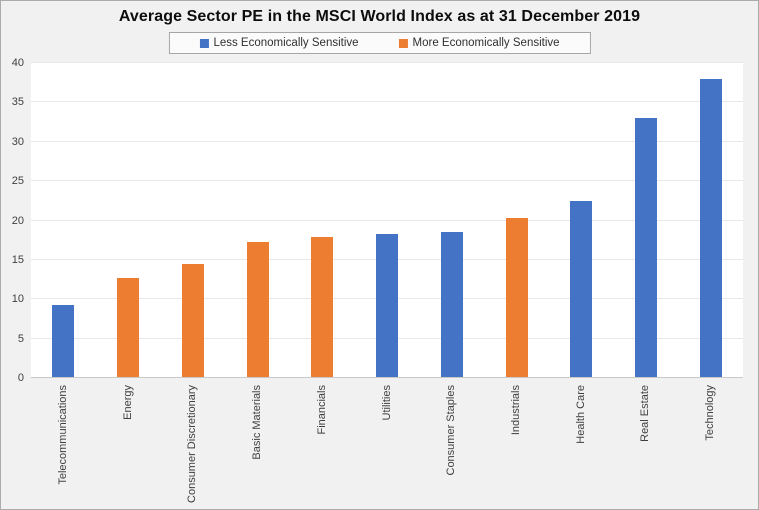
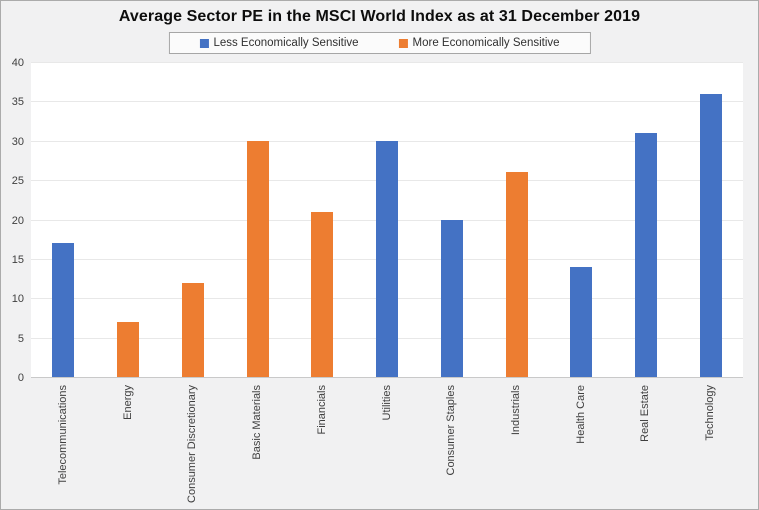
Telecommunications: 9 -> 17
Energy: 13 -> 7
Consumer Discretionary: 14 -> 12
Basic Materials: 17 -> 30
Financials: 18 -> 21
Utilities: 18 -> 30
Consumer Staples: 18 -> 20
Industrials: 20 -> 26
Health Care: 22 -> 14
Real Estate: 33 -> 31
Technology: 38 -> 36
